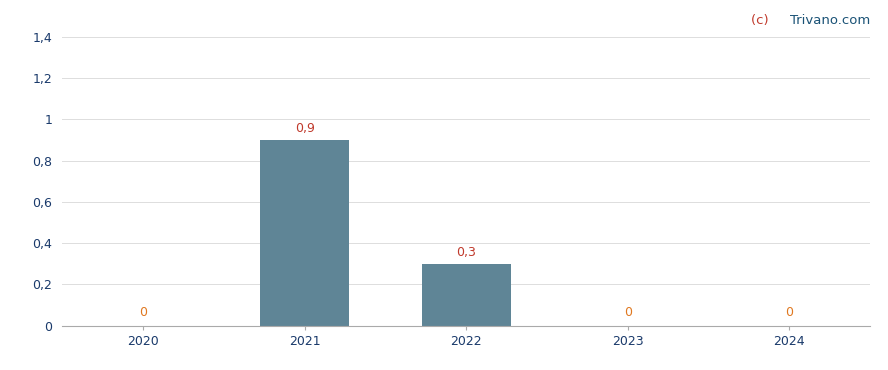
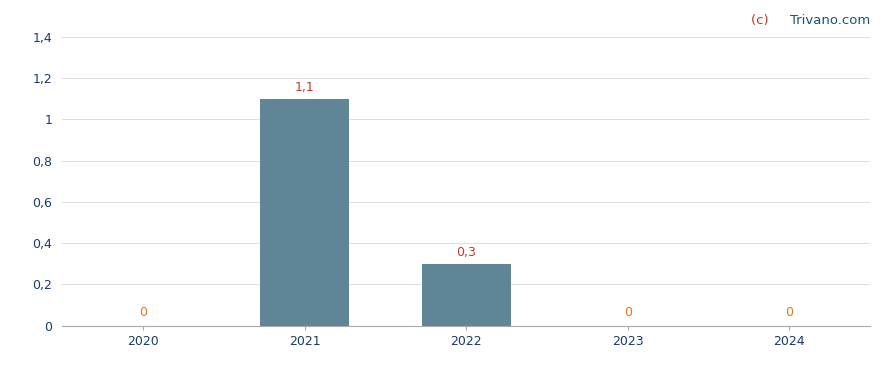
2021: 0,9 -> 1,1
